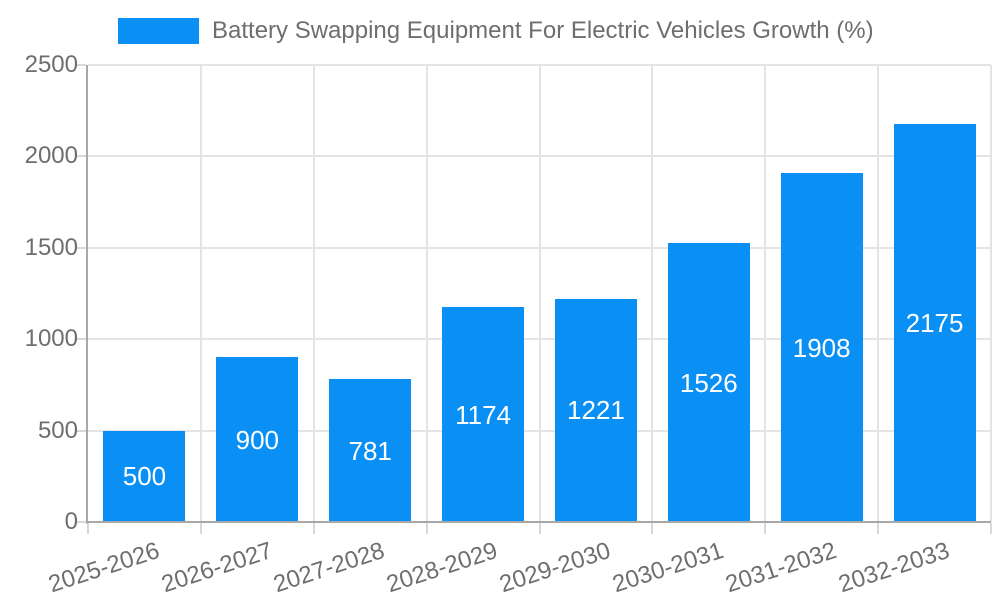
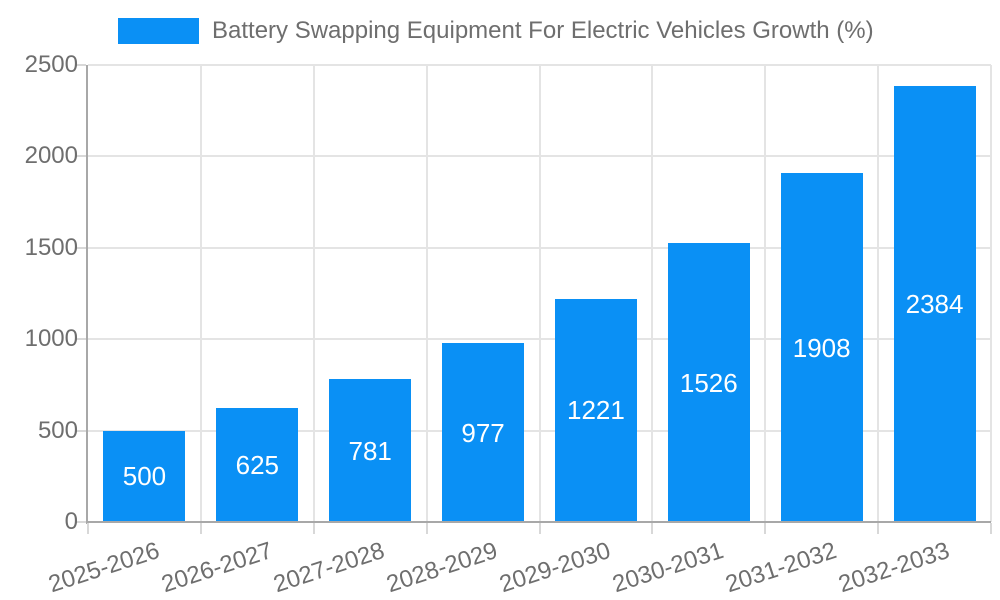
2026-2027: 900 -> 625
2028-2029: 1174 -> 977
2032-2033: 2175 -> 2384
